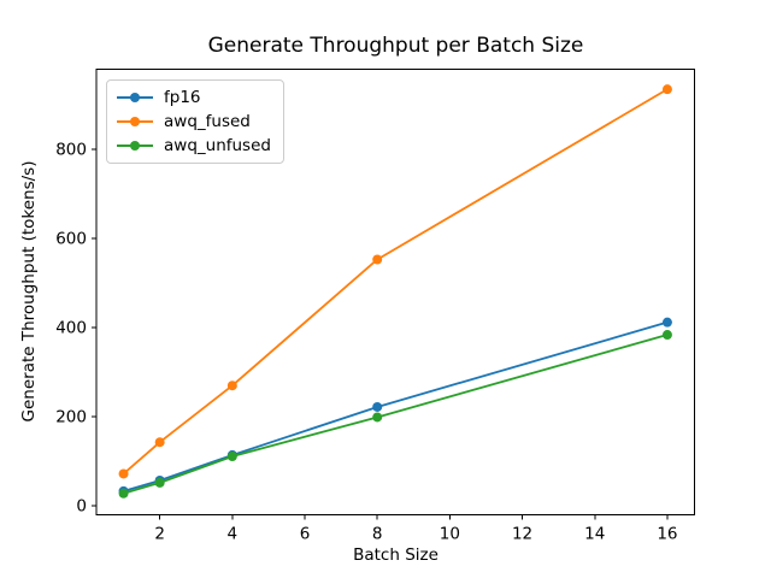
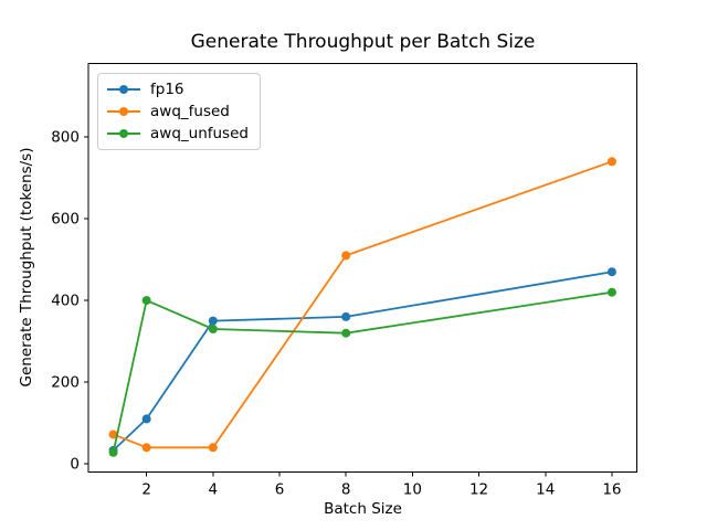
fp16/2: 60 -> 110
awq_fused/2: 140 -> 40
awq_unfused/2: 50 -> 400
fp16/4: 110 -> 350
awq_fused/4: 270 -> 40
awq_unfused/4: 110 -> 330
fp16/8: 220 -> 360
awq_fused/8: 550 -> 510
awq_unfused/8: 200 -> 320
fp16/16: 410 -> 470
awq_fused/16: 940 -> 740
awq_unfused/16: 380 -> 420
